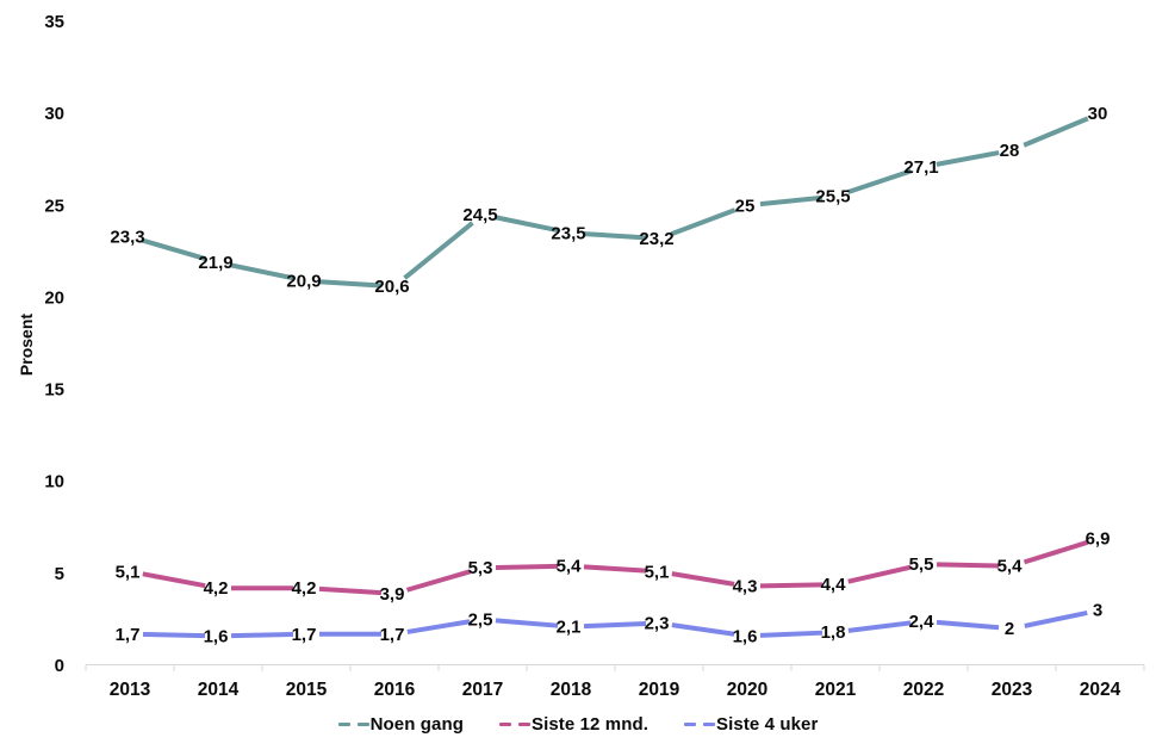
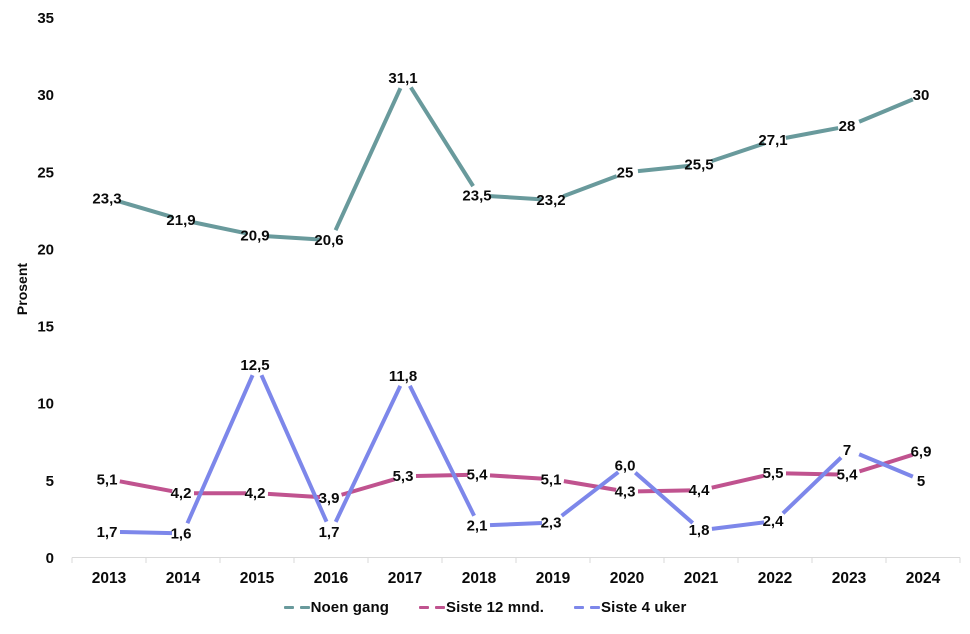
Siste 4 uker/2015: 1,7 -> 12,5
Noen gang/2017: 24,5 -> 31,1
Siste 4 uker/2017: 2,5 -> 11,8
Siste 4 uker/2020: 1,6 -> 6,0
Siste 4 uker/2023: 2 -> 7
Siste 4 uker/2024: 3 -> 5
